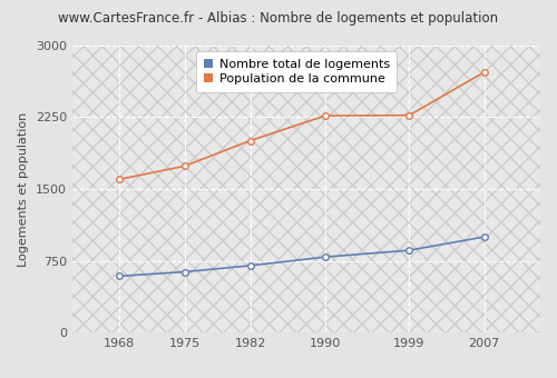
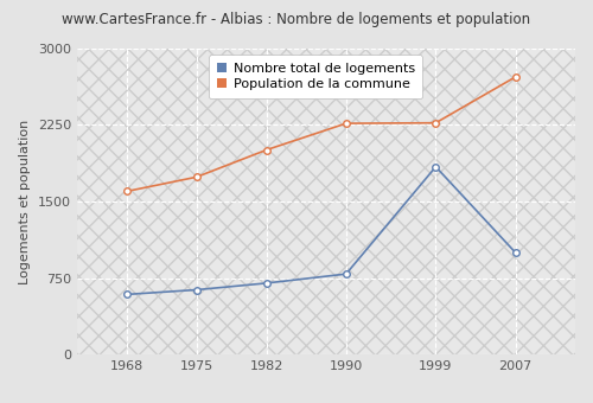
Nombre total de logements/1999: 860 -> 1840
